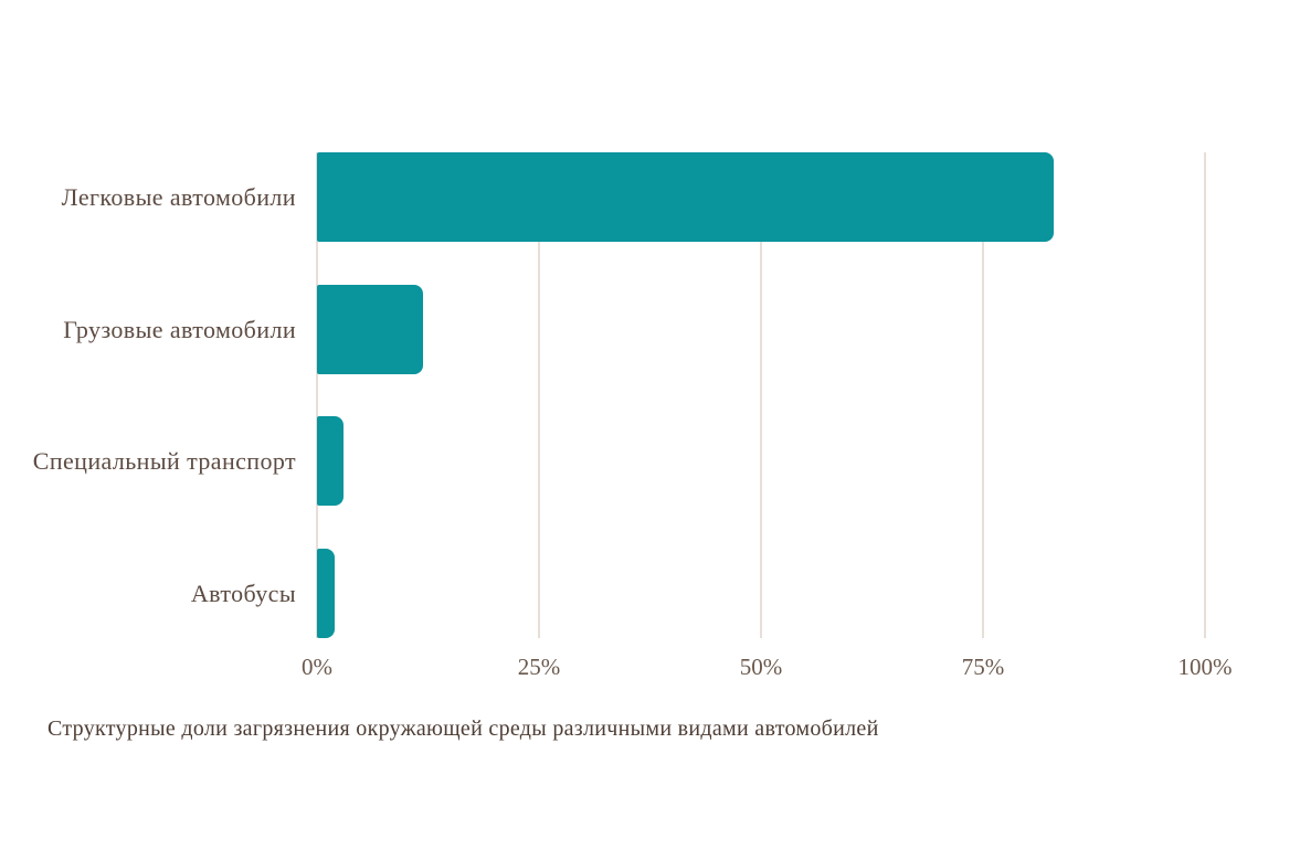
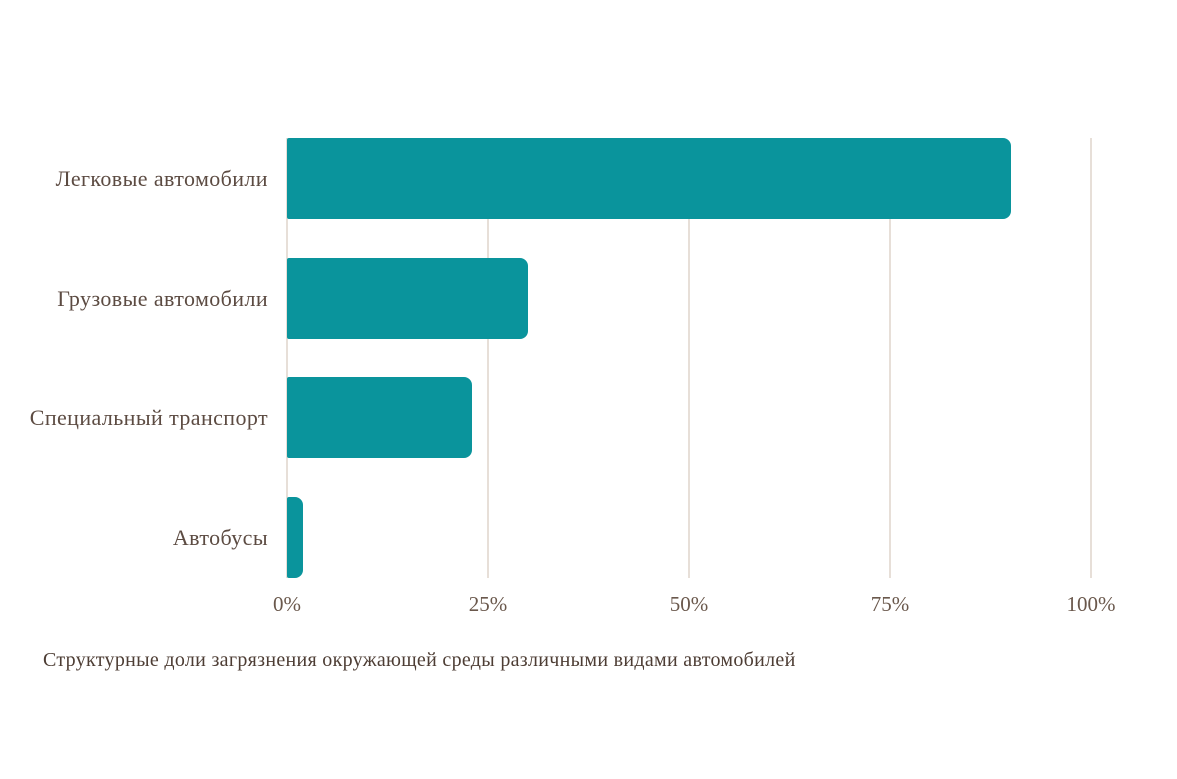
Легковые автомобили: 83% -> 90%
Грузовые автомобили: 12% -> 30%
Специальный транспорт: 3% -> 23%
